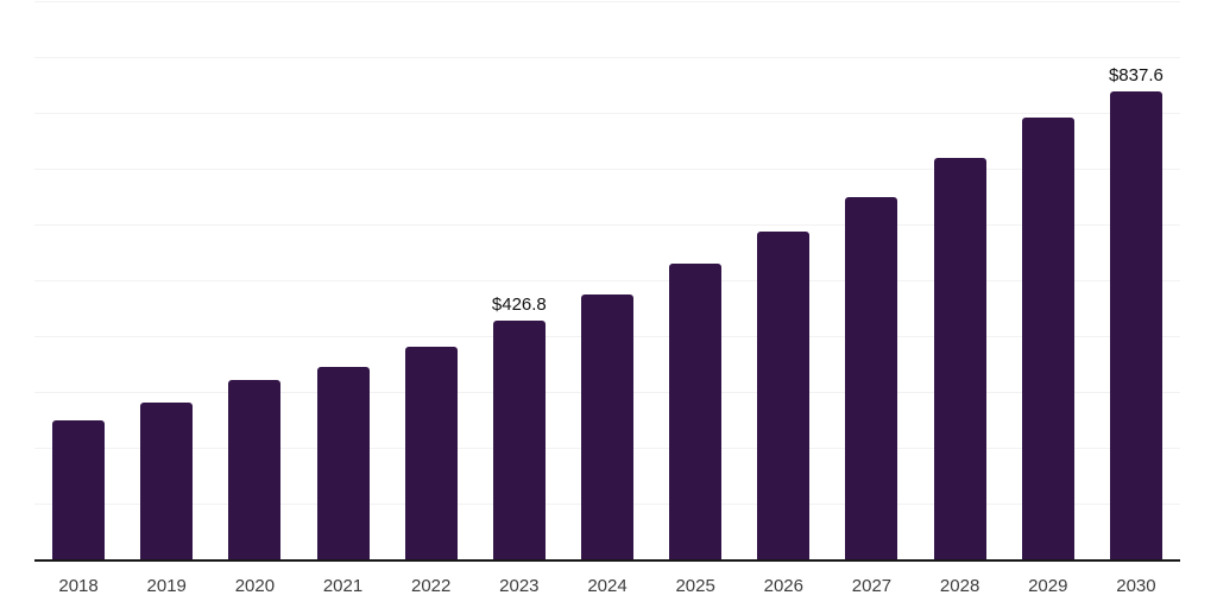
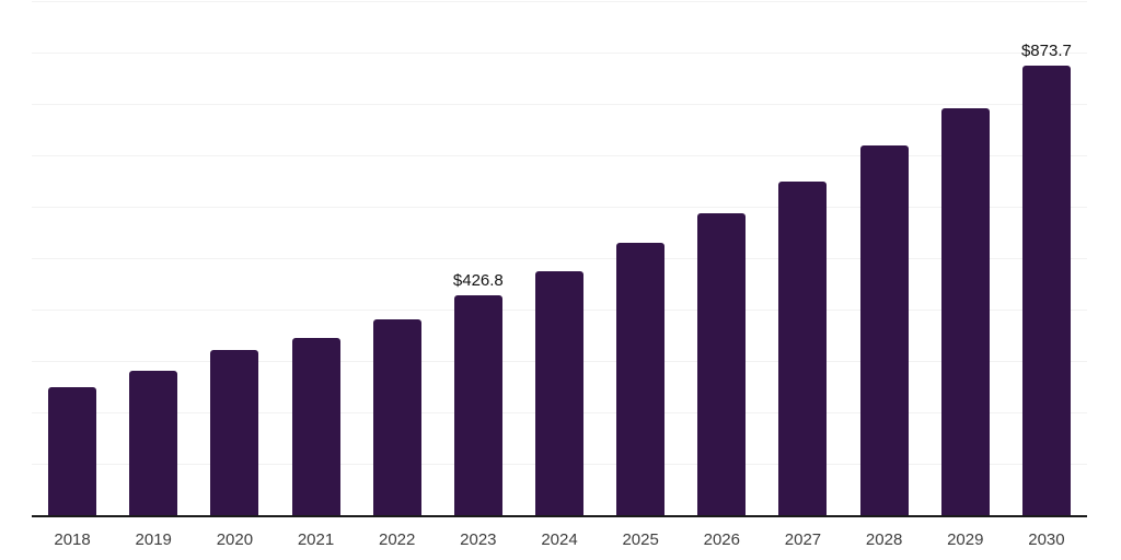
2030: $837.6 -> $873.7
